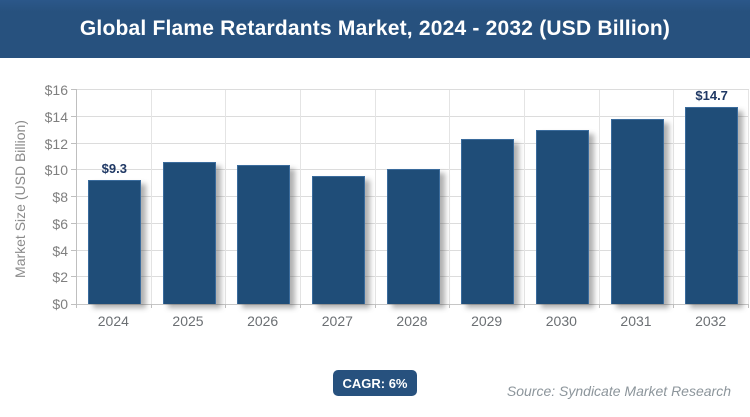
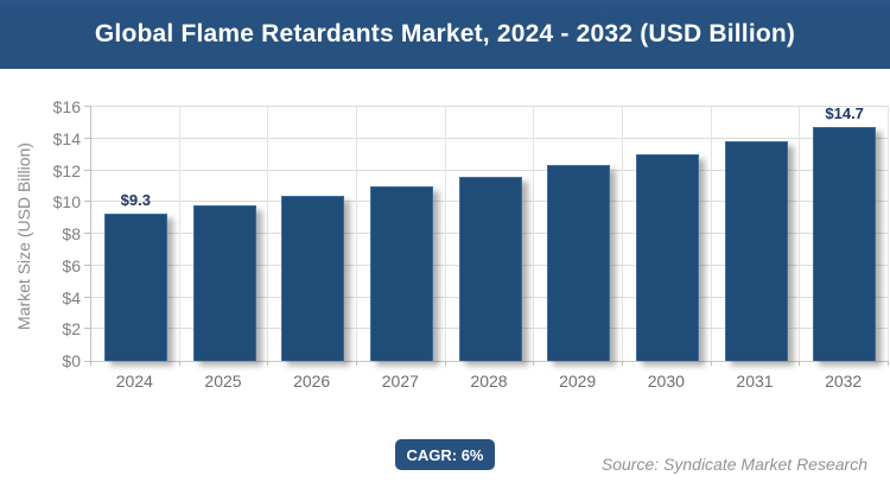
2025: $10.6 -> $9.8
2027: $9.6 -> $11.0
2028: $10.1 -> $11.6
